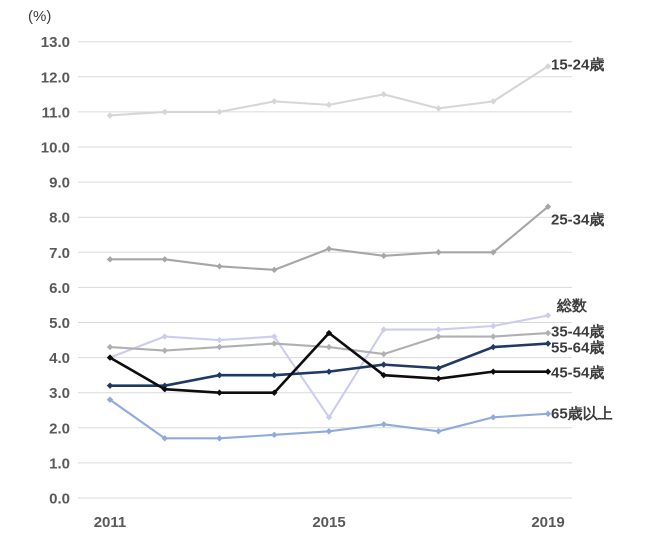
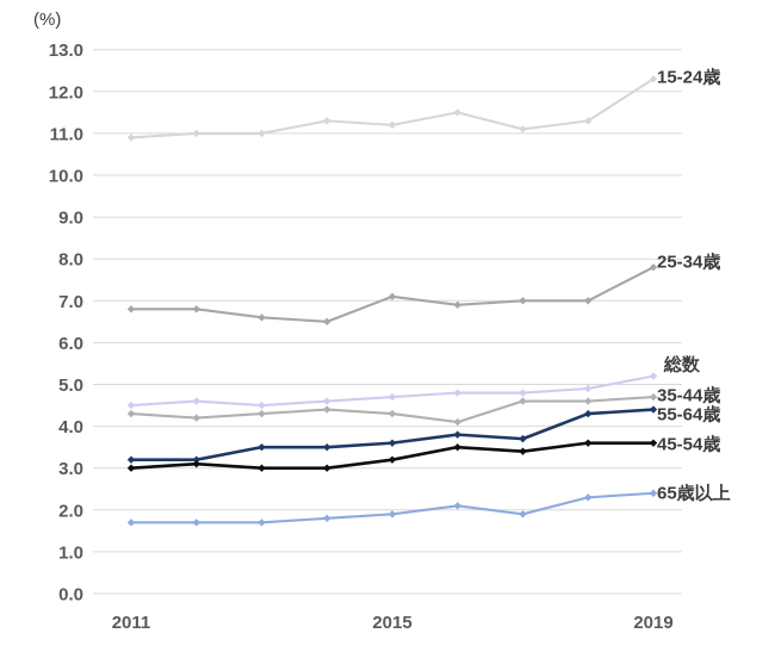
総数/2011: 4.0 -> 4.5
65歳以上/2011: 2.8 -> 1.7
45-54歳/2011: 4.0 -> 3.0
総数/2015: 2.3 -> 4.7
45-54歳/2015: 4.7 -> 3.2
25-34歳/2019: 8.3 -> 7.8
